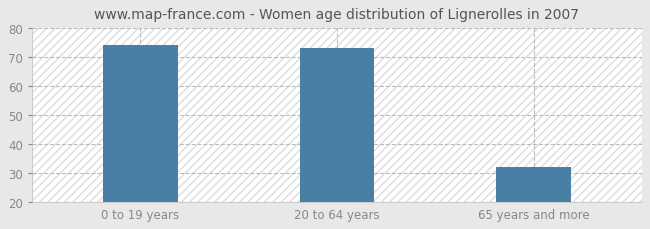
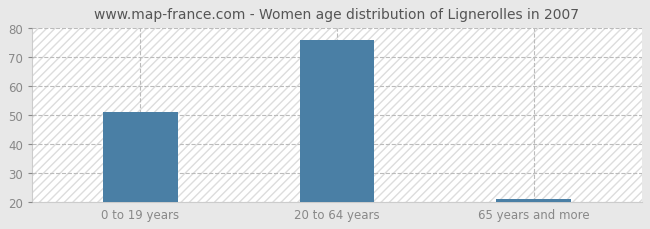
0 to 19 years: 74 -> 51
20 to 64 years: 73 -> 76
65 years and more: 32 -> 21
